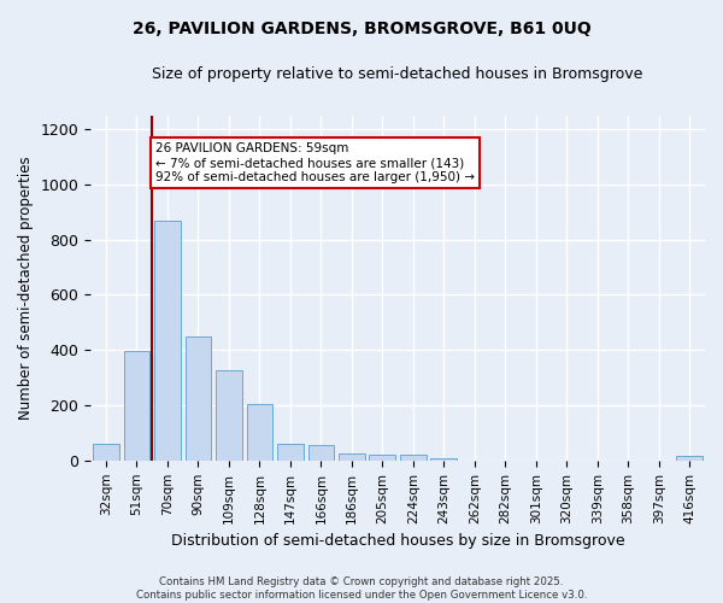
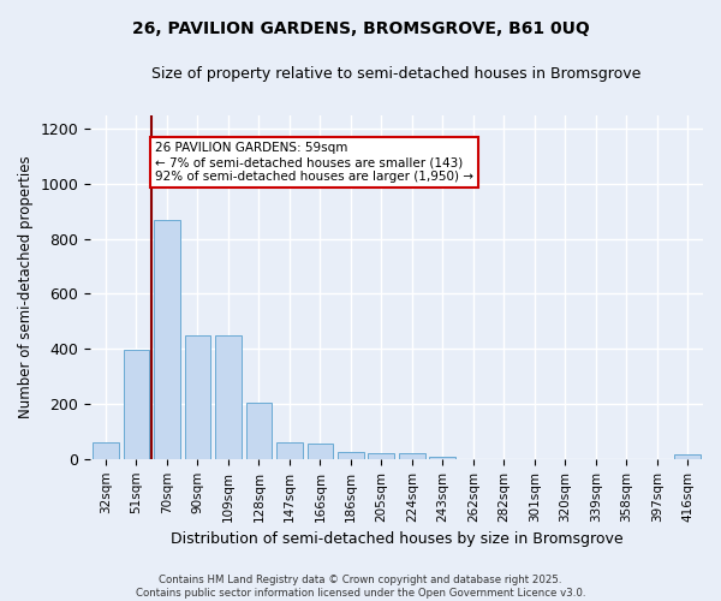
109sqm: 325 -> 450
